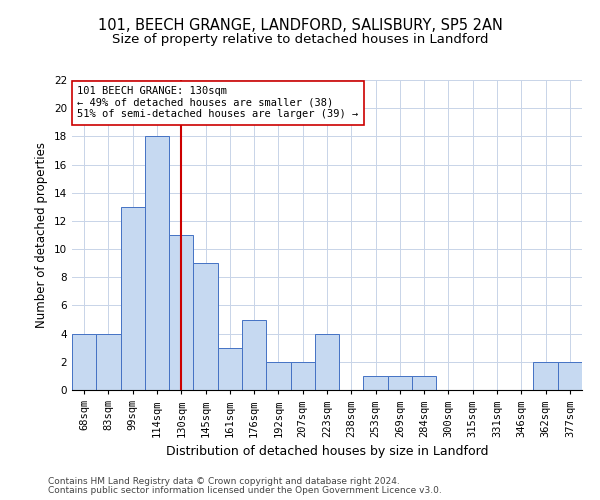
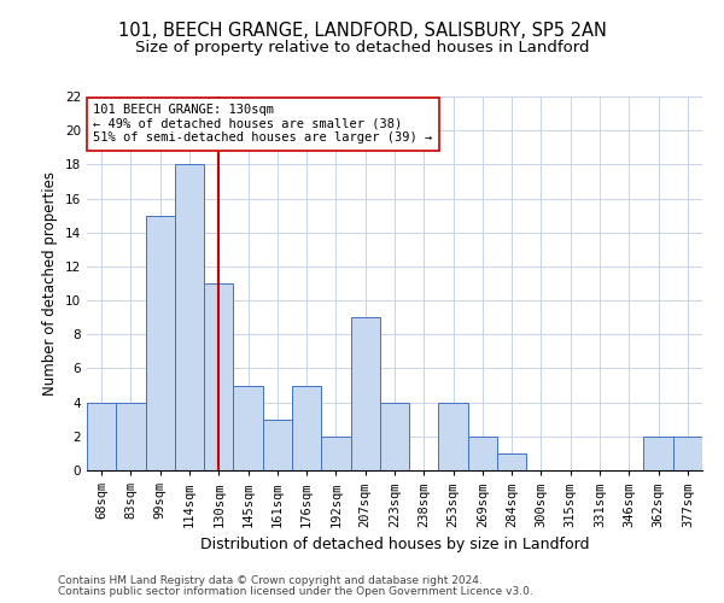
99sqm: 13 -> 15
145sqm: 9 -> 5
207sqm: 2 -> 9
253sqm: 1 -> 4
269sqm: 1 -> 2
